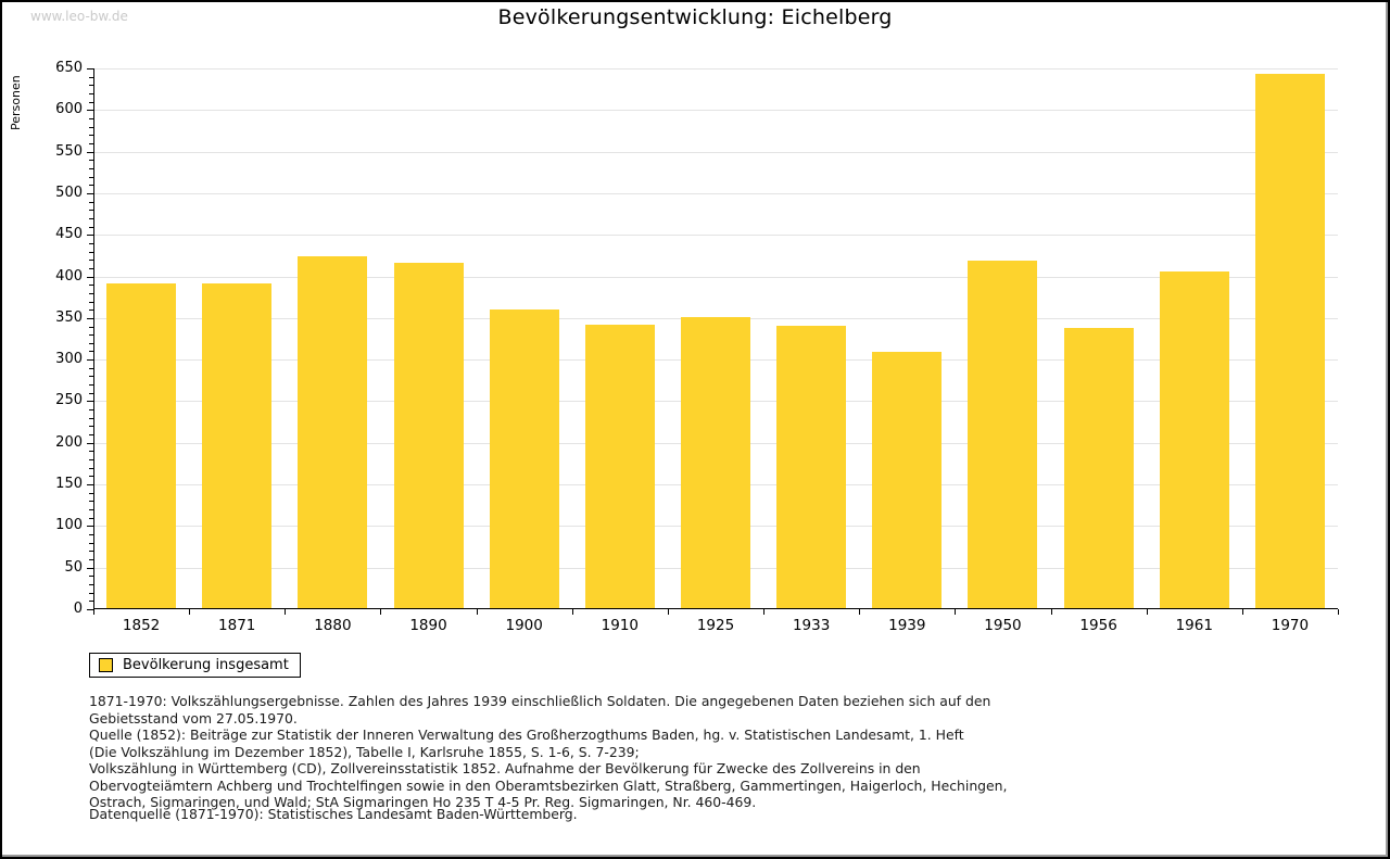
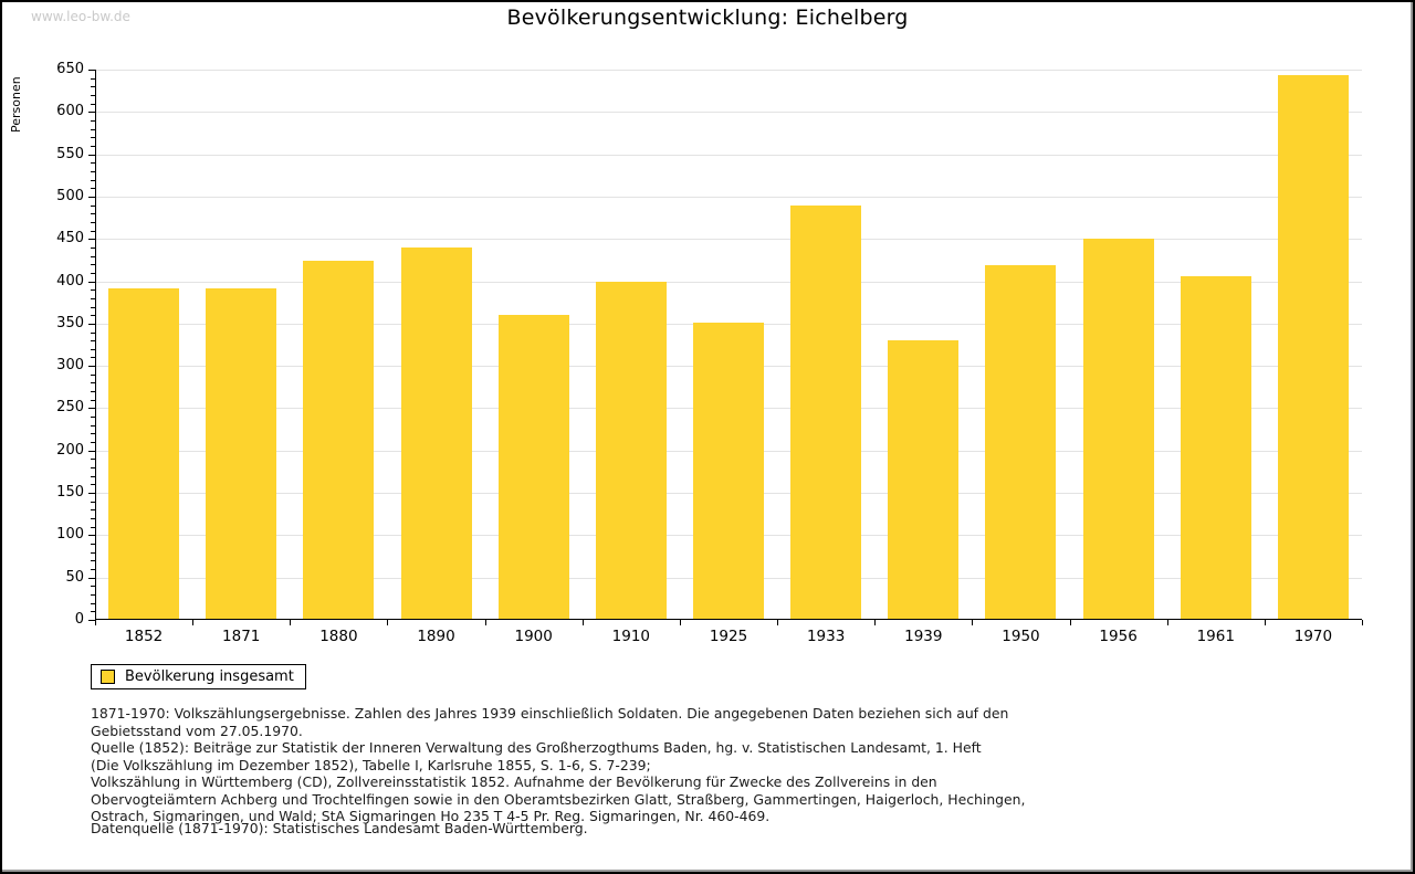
1890: 420 -> 440
1910: 340 -> 400
1933: 340 -> 490
1939: 310 -> 330
1956: 340 -> 450
